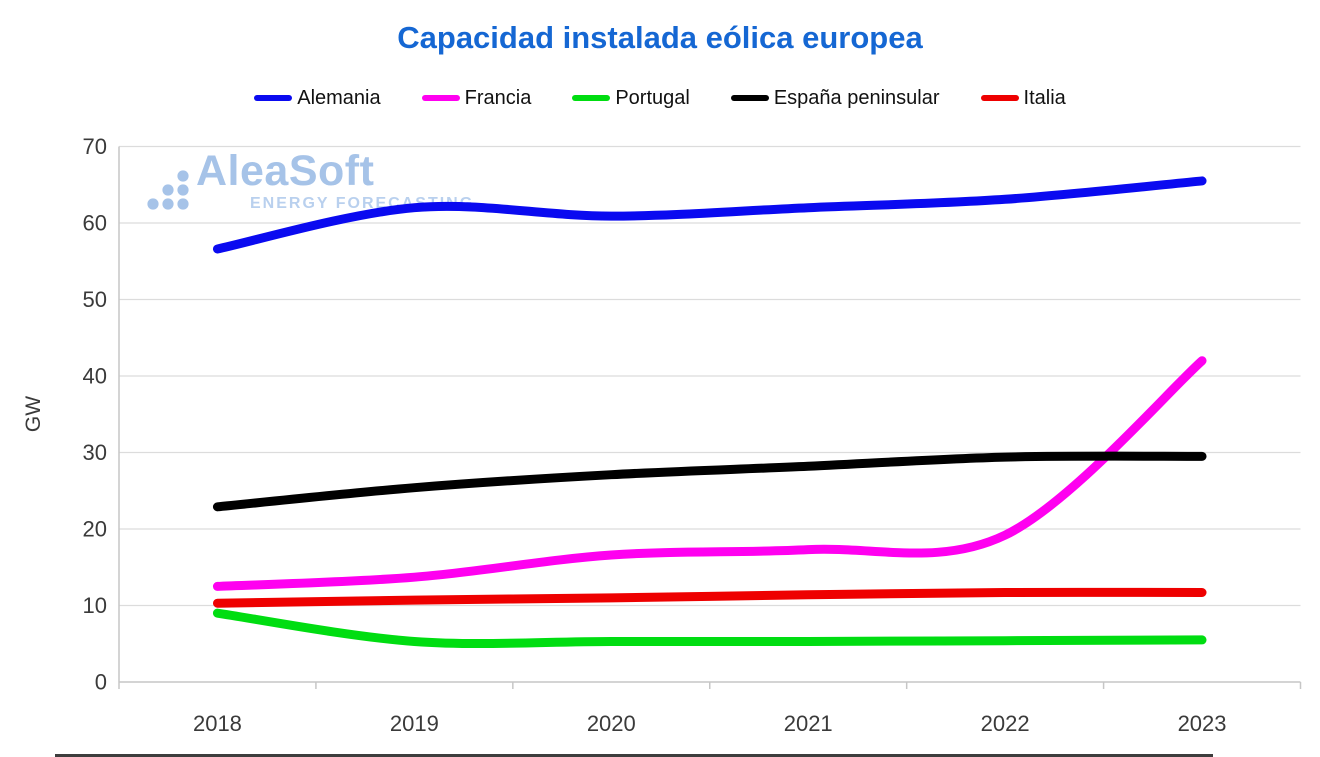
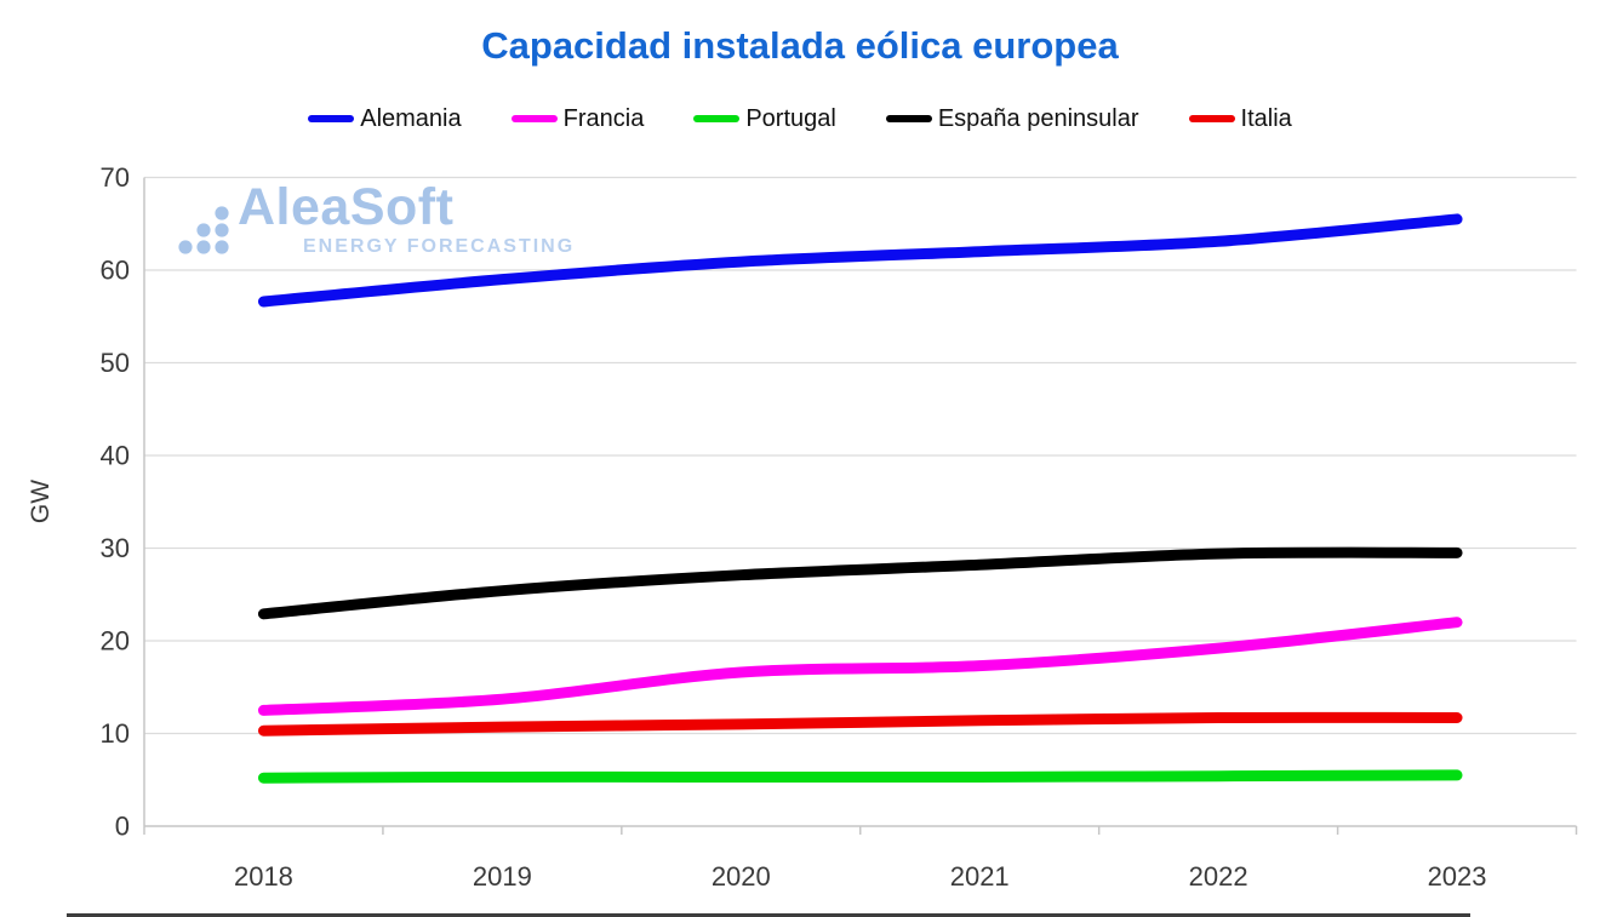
Portugal/2018: 9 -> 5
Alemania/2019: 62 -> 59
Francia/2023: 42 -> 22
